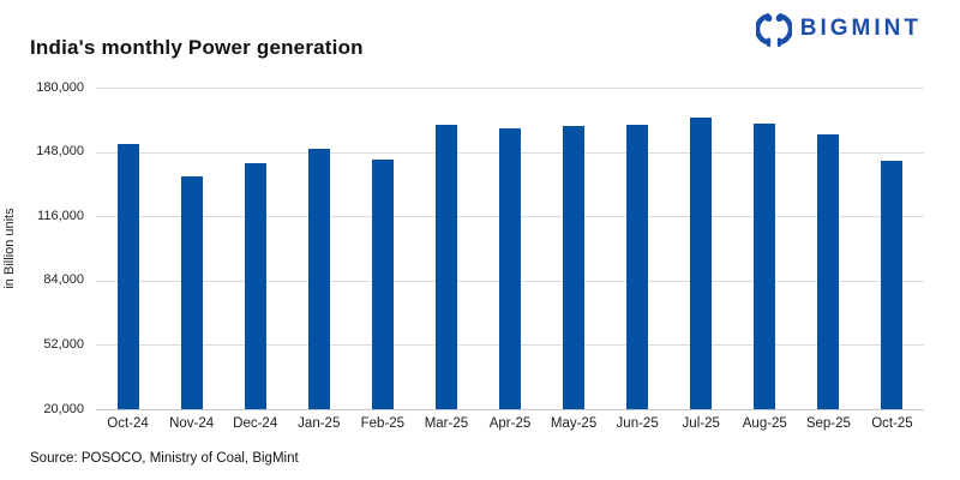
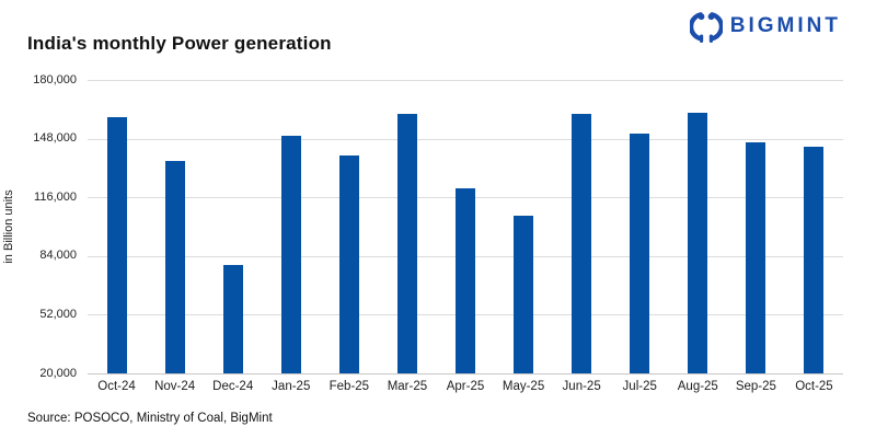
Oct-24: 152000 -> 160000
Dec-24: 142000 -> 79000
Feb-25: 144000 -> 139000
Apr-25: 160000 -> 121000
May-25: 161000 -> 106000
Jul-25: 165000 -> 151000
Sep-25: 156000 -> 146000
